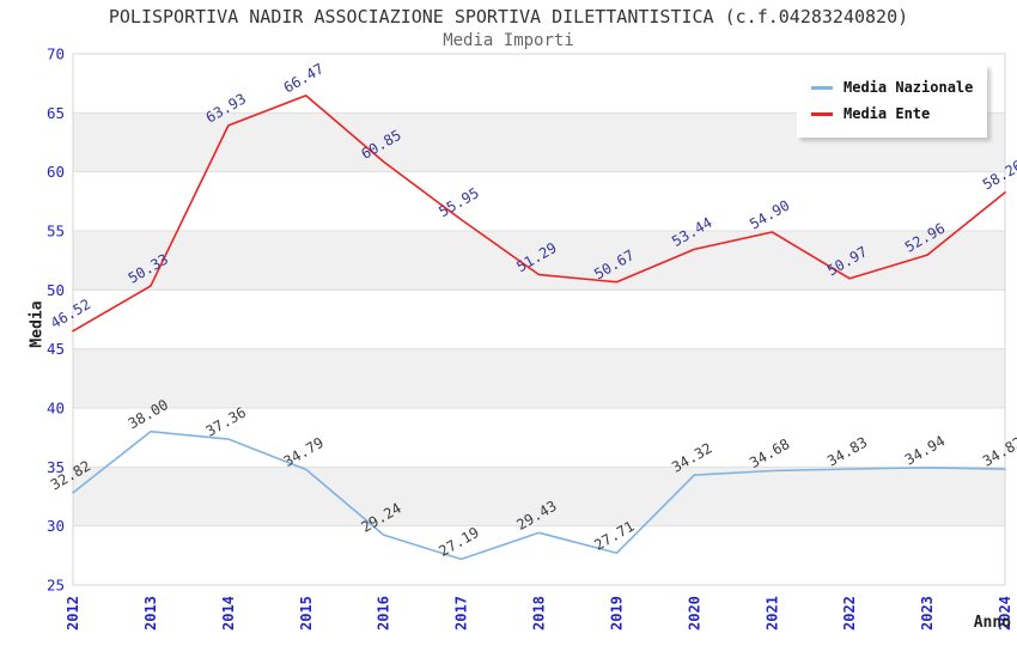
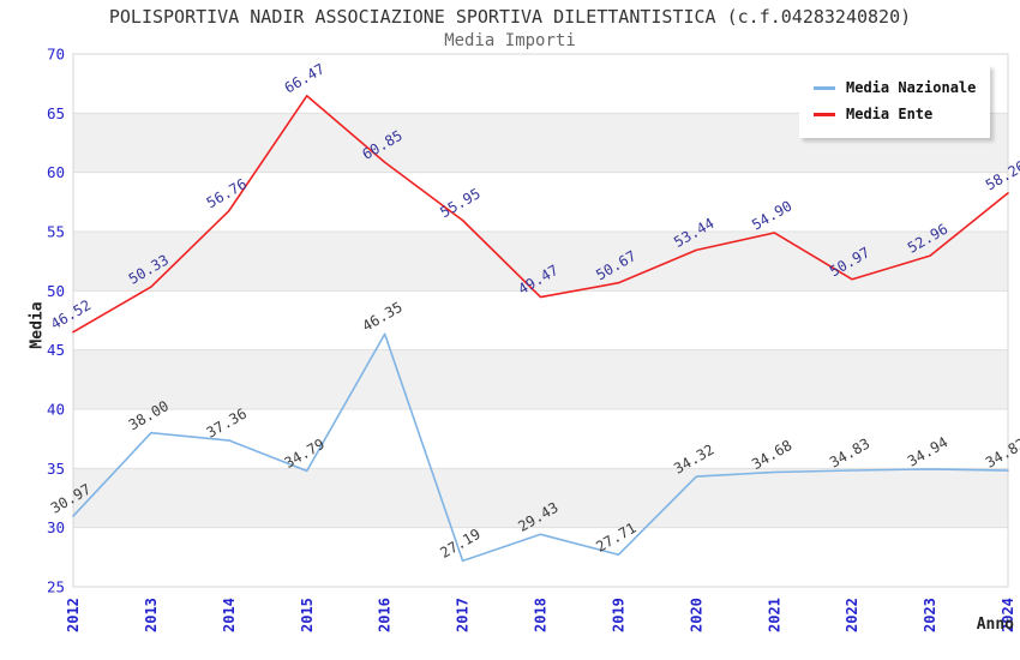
Media Nazionale/2012: 32.82 -> 30.97
Media Ente/2014: 63.93 -> 56.76
Media Nazionale/2016: 29.24 -> 46.35
Media Ente/2018: 51.29 -> 49.47
